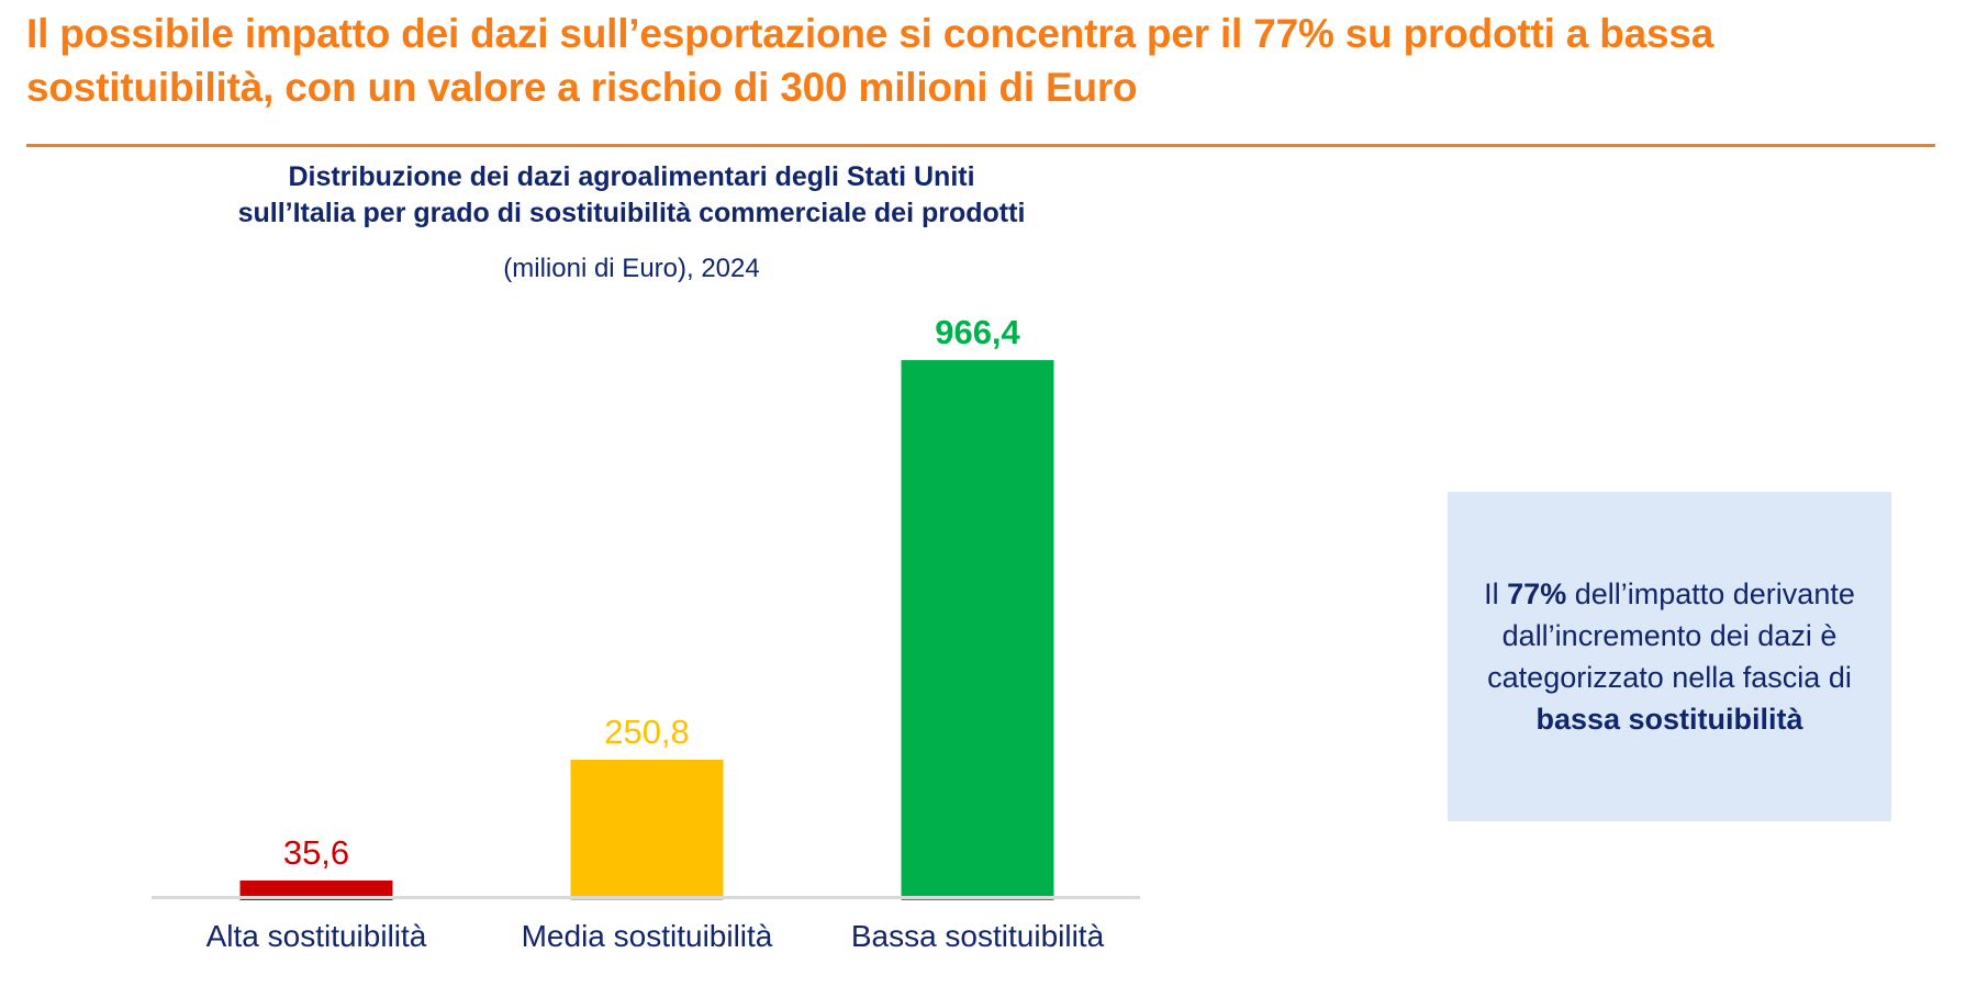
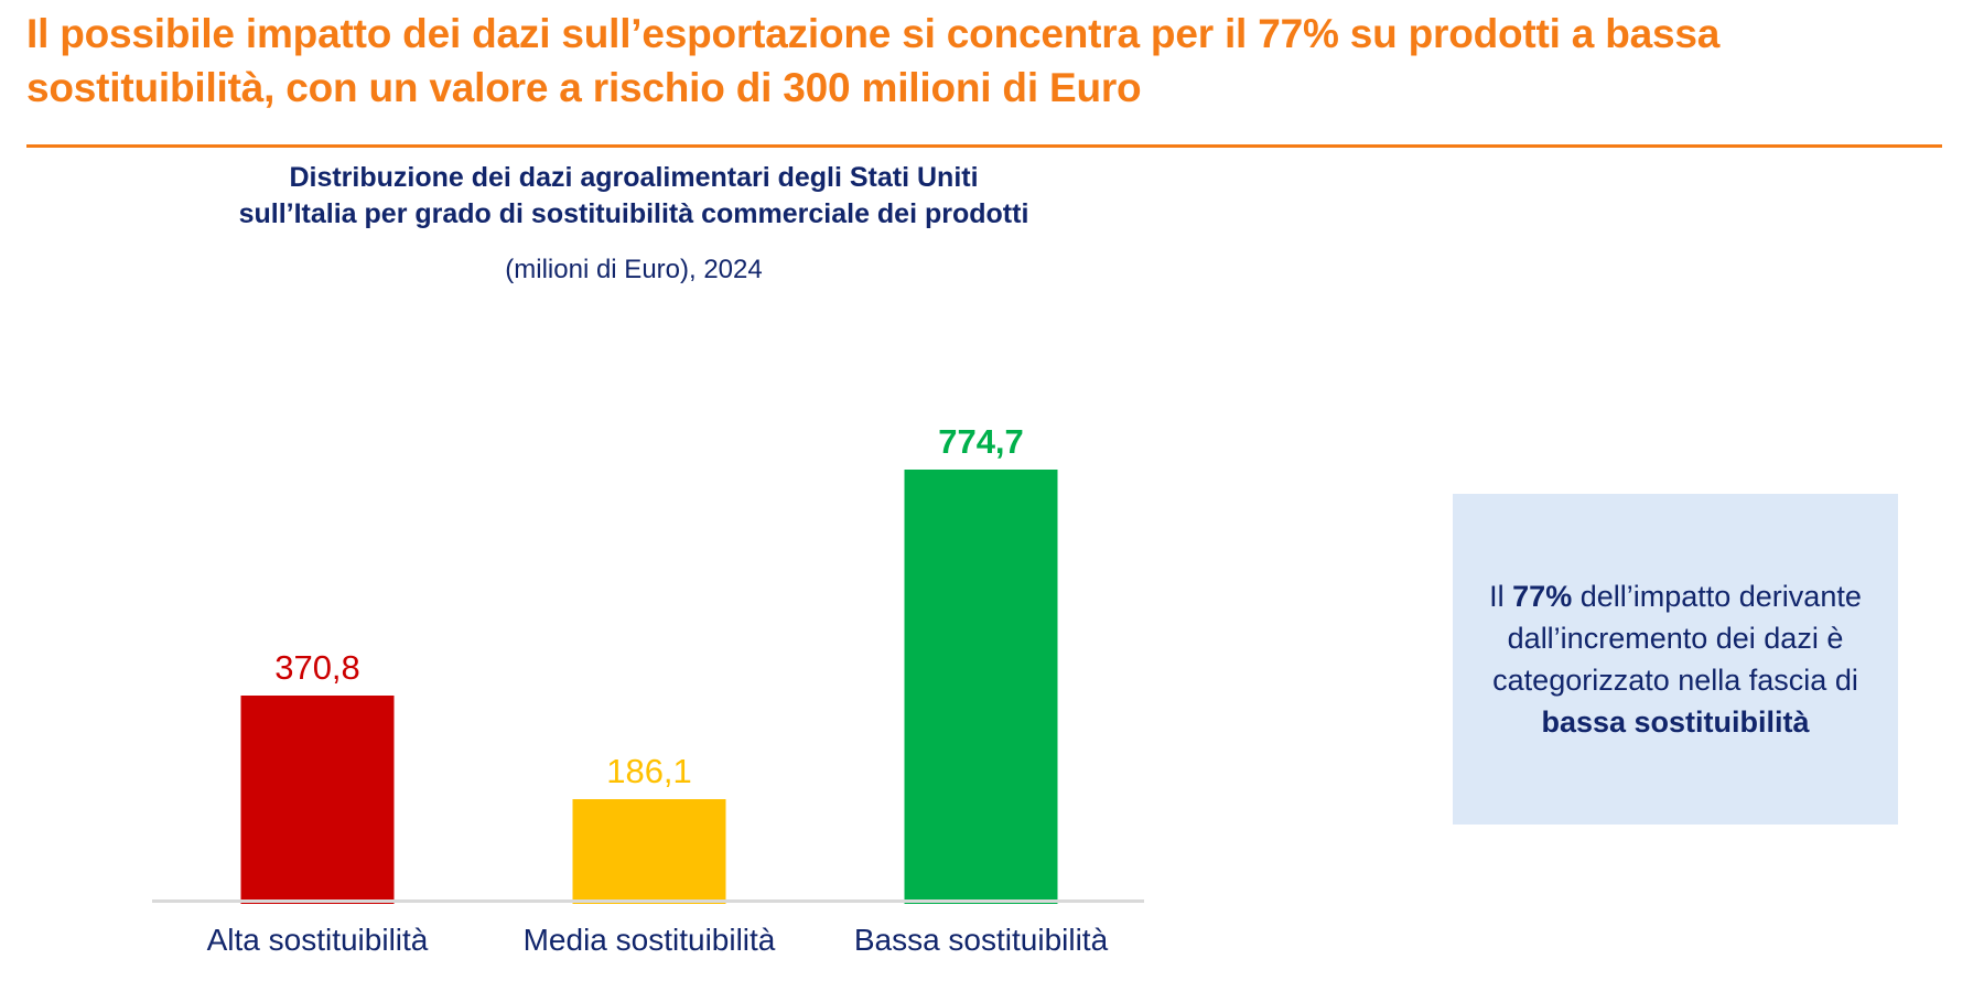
Alta sostituibilità: 35,6 -> 370,8
Media sostituibilità: 250,8 -> 186,1
Bassa sostituibilità: 966,4 -> 774,7
